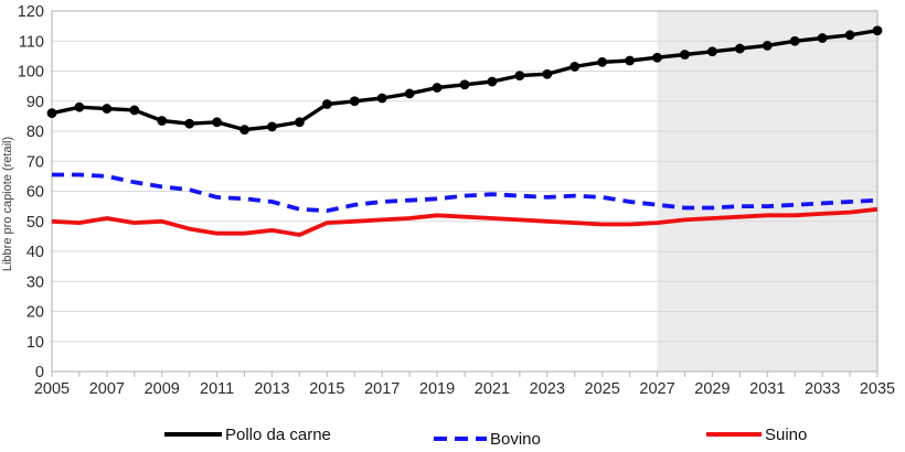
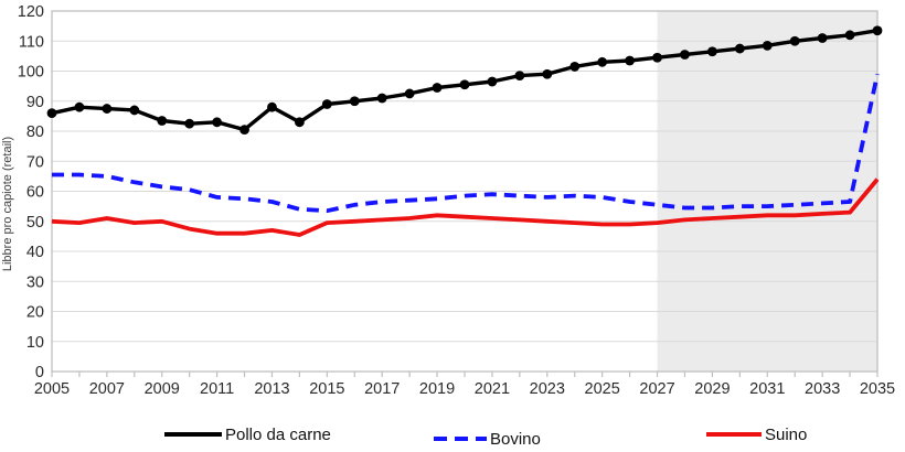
Pollo da carne/2013: 82 -> 88
Bovino/2035: 57 -> 99
Suino/2035: 54 -> 64
